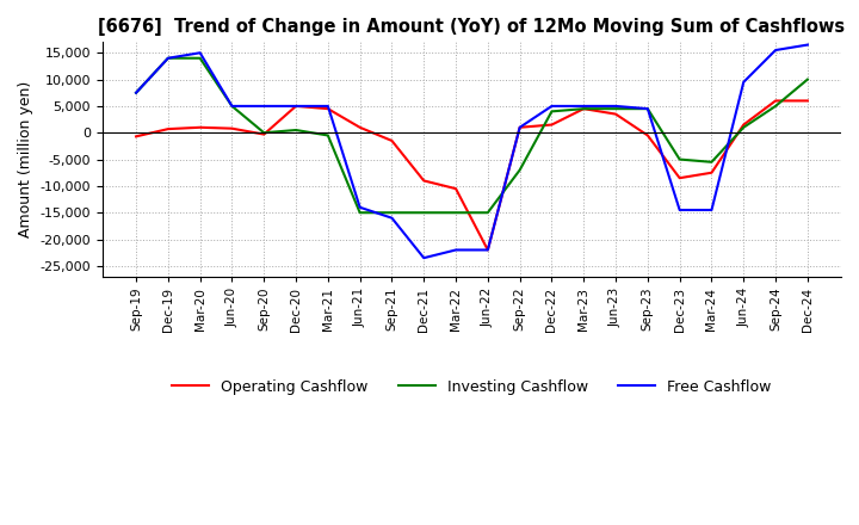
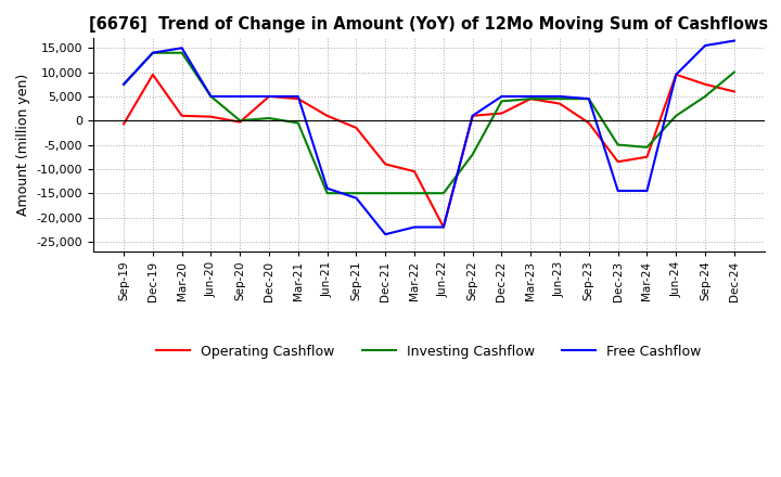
Operating Cashflow/Dec-19: 700 -> 9,500
Operating Cashflow/Jun-24: 1,500 -> 9,500
Operating Cashflow/Sep-24: 6,000 -> 7,500
